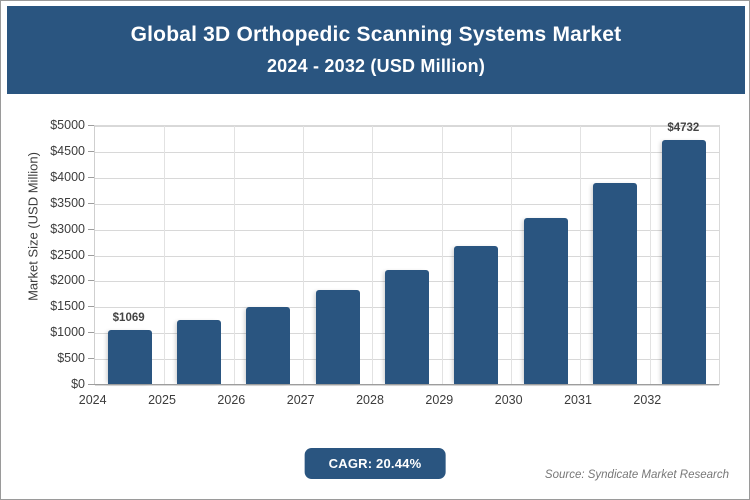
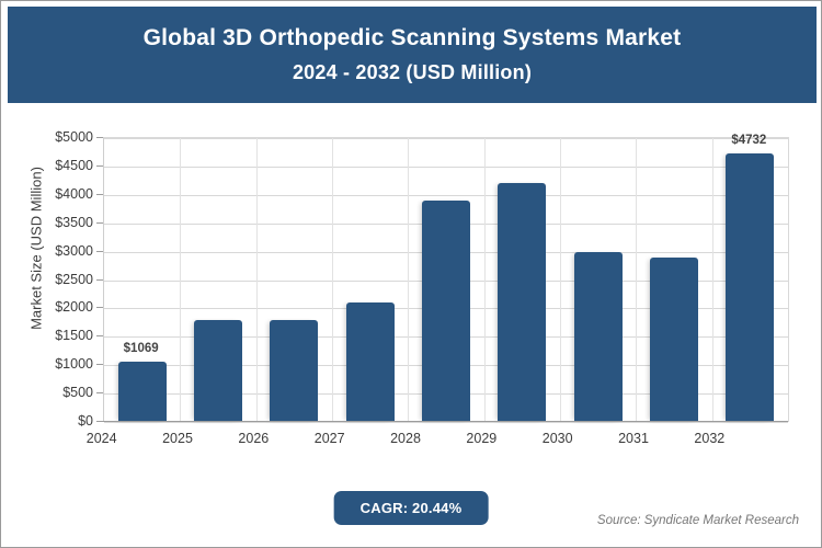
2025: $1200 -> $1800
2026: $1500 -> $1800
2027: $1800 -> $2100
2028: $2200 -> $3900
2029: $2700 -> $4200
2030: $3200 -> $3000
2031: $3900 -> $2900
